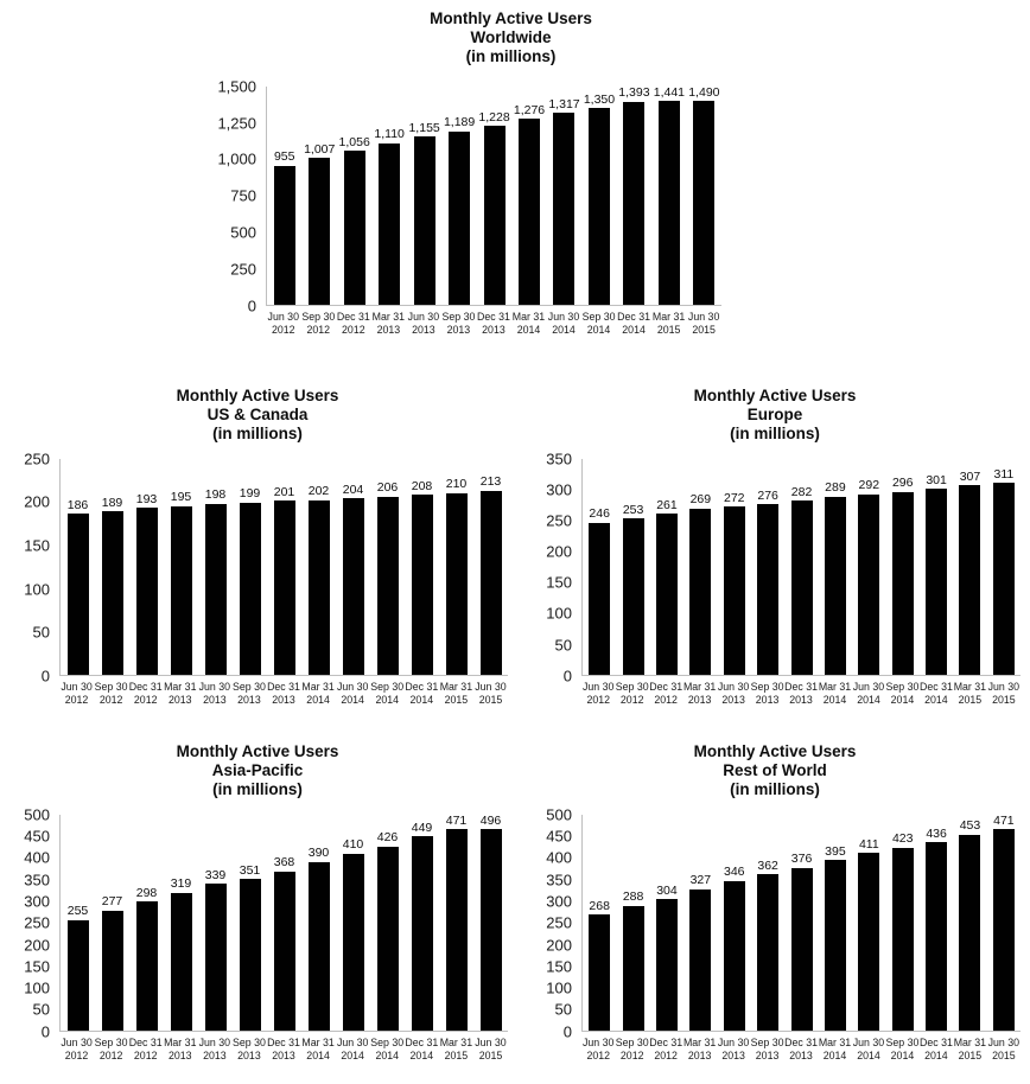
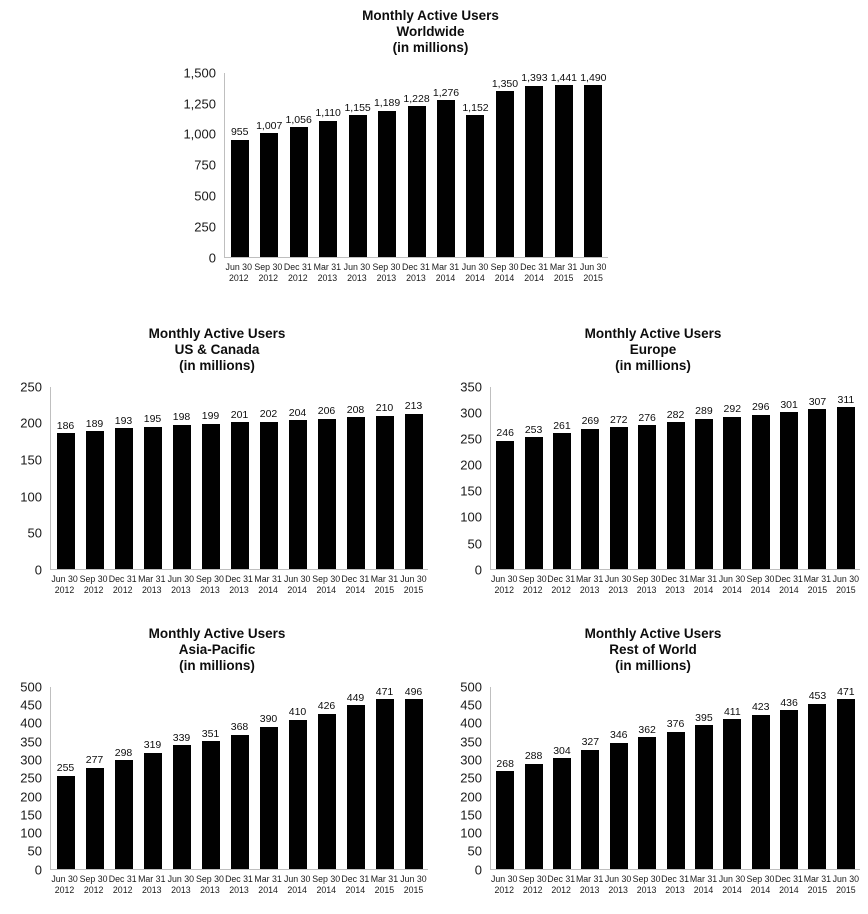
Monthly Active Users Worldwide (in millions)/Jun 30 2014: 1,317 -> 1,152
